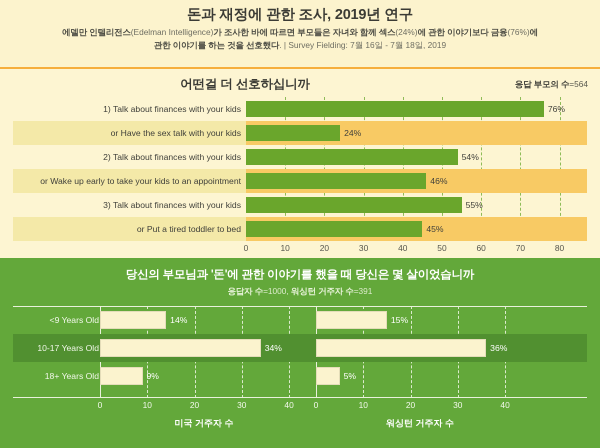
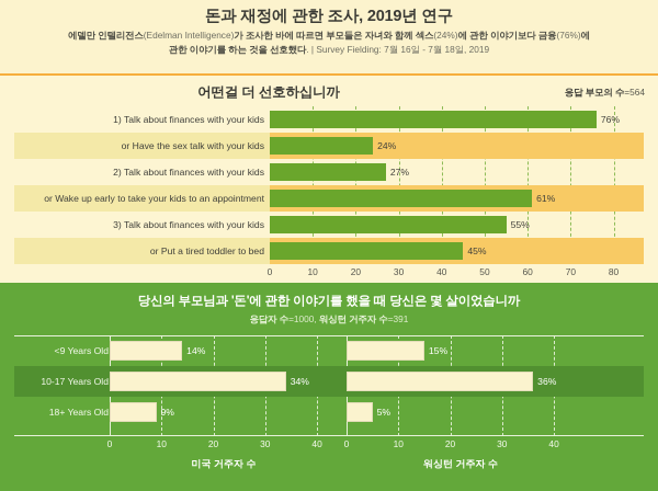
어떤걸 더 선호하십니까/2) Talk about finances with your kids: 54% -> 27%
어떤걸 더 선호하십니까/or Wake up early to take your kids to an appointment: 46% -> 61%
